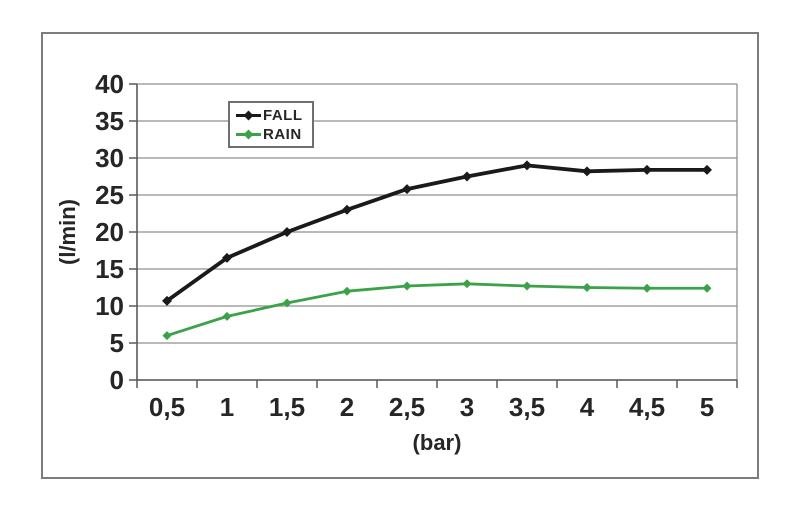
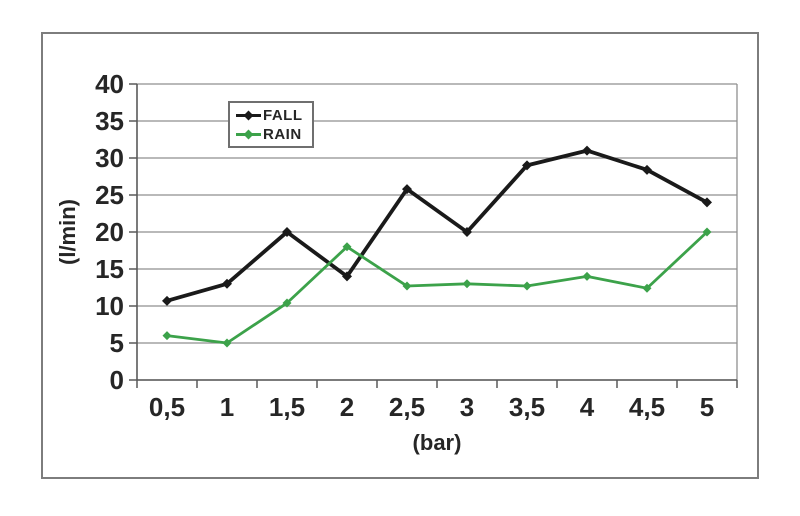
FALL/1: 16 -> 13
RAIN/1: 9 -> 5
FALL/2: 23 -> 14
RAIN/2: 12 -> 18
FALL/3: 28 -> 20
FALL/4: 28 -> 31
RAIN/4: 12 -> 14
FALL/5: 28 -> 24
RAIN/5: 12 -> 20
